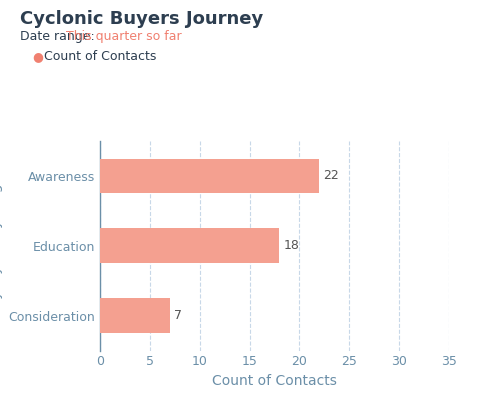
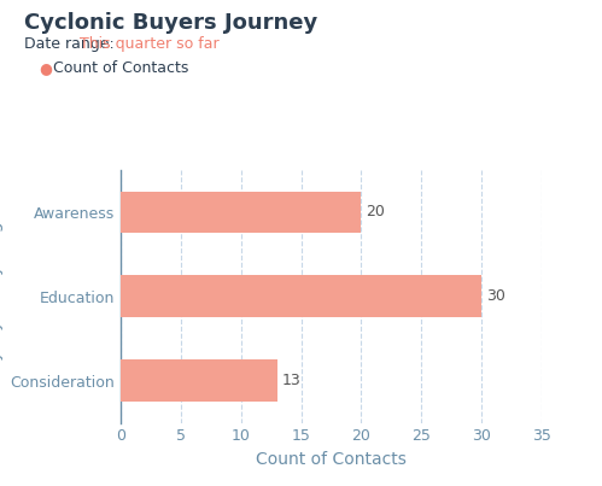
Awareness: 22 -> 20
Education: 18 -> 30
Consideration: 7 -> 13
